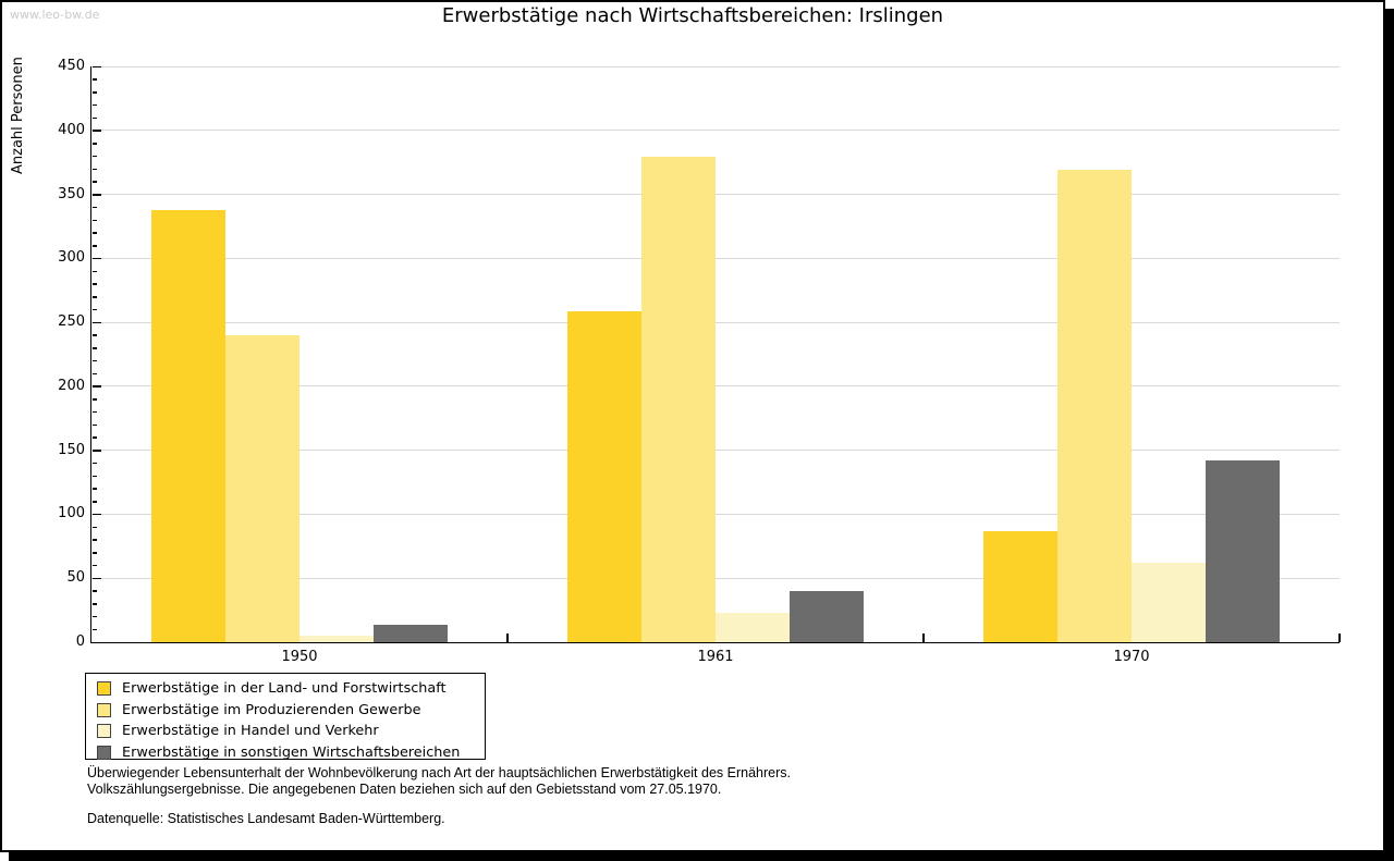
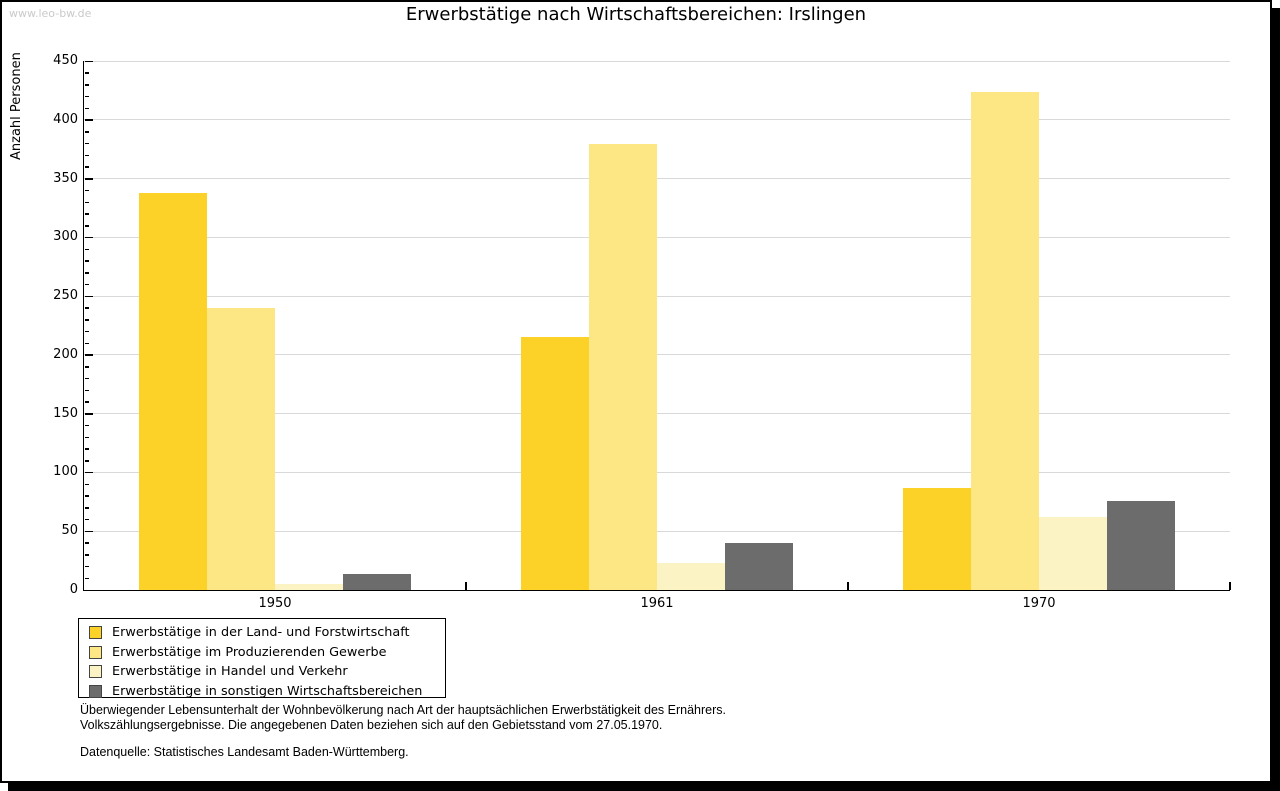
Erwerbstätige in der Land- und Forstwirtschaft/1961: 259 -> 215
Erwerbstätige im Produzierenden Gewerbe/1970: 369 -> 424
Erwerbstätige in sonstigen Wirtschaftsbereichen/1970: 142 -> 76
